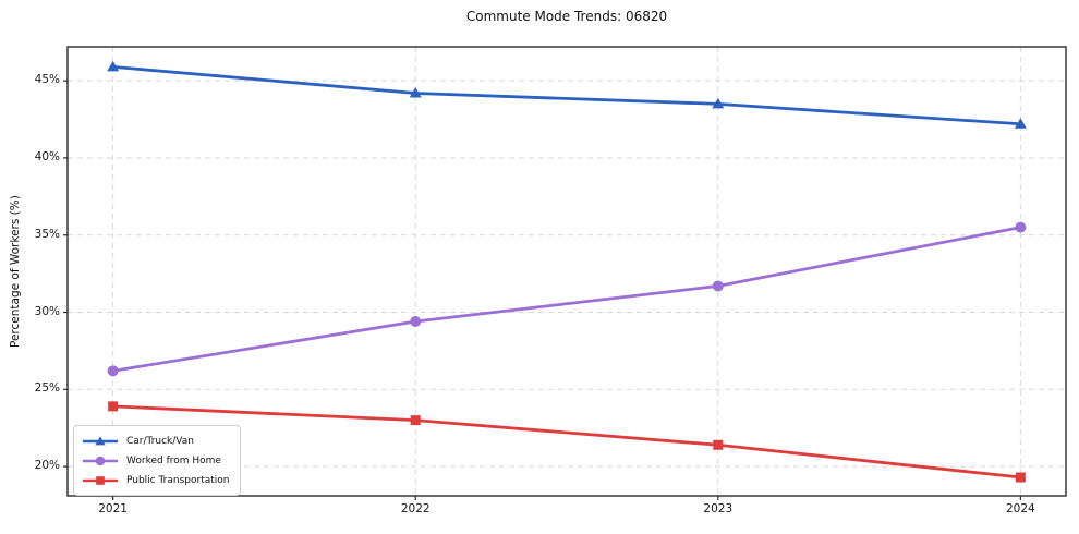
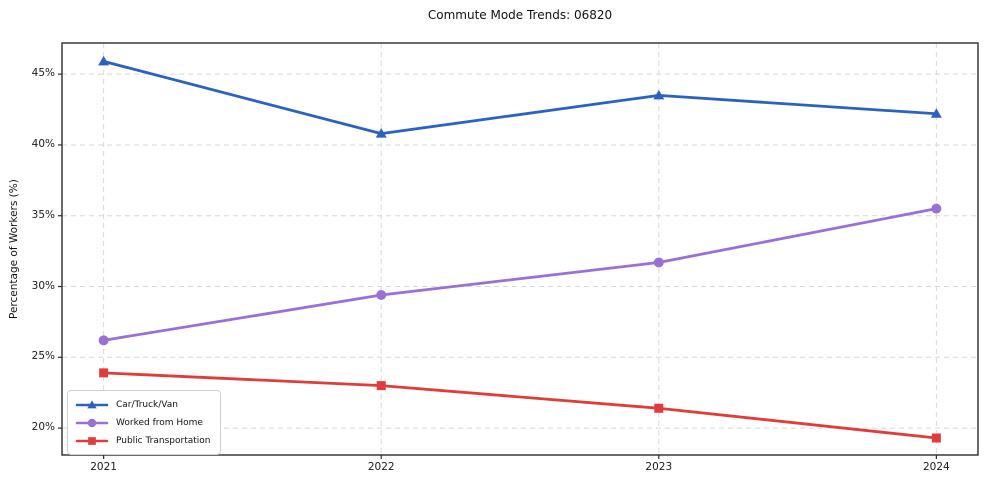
Car/Truck/Van/2022: 44.2% -> 40.8%
